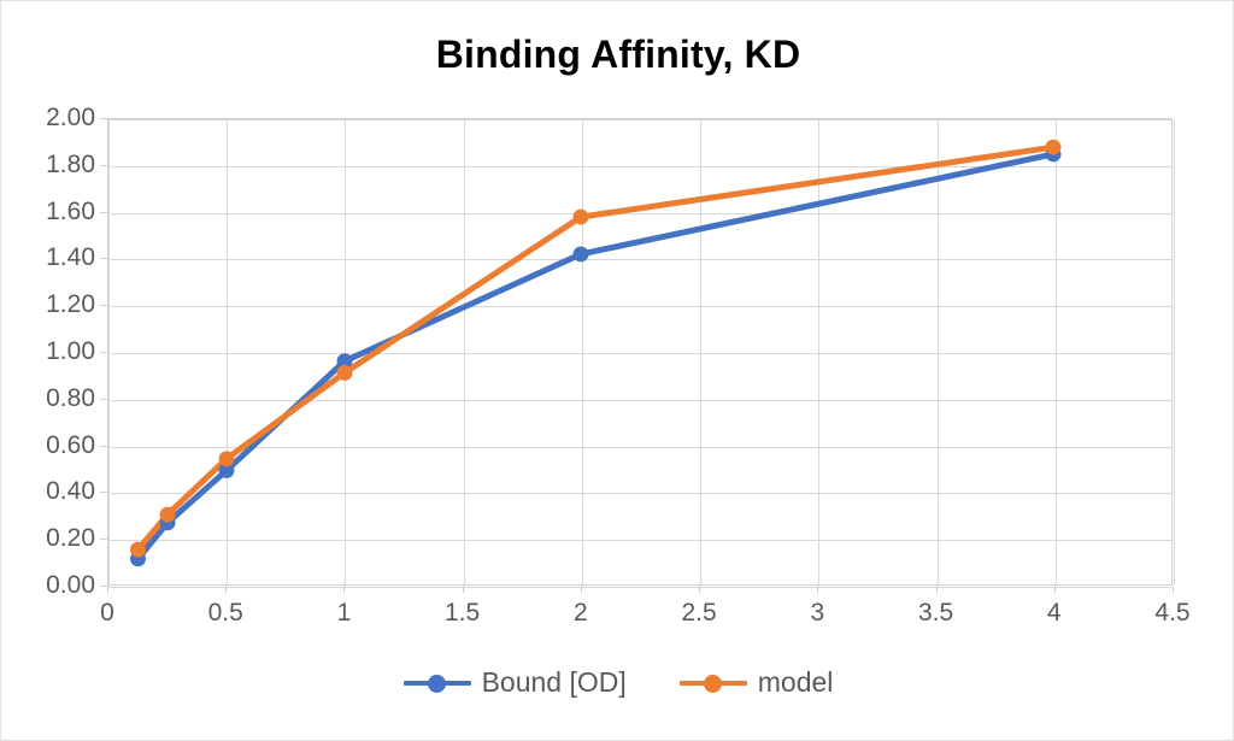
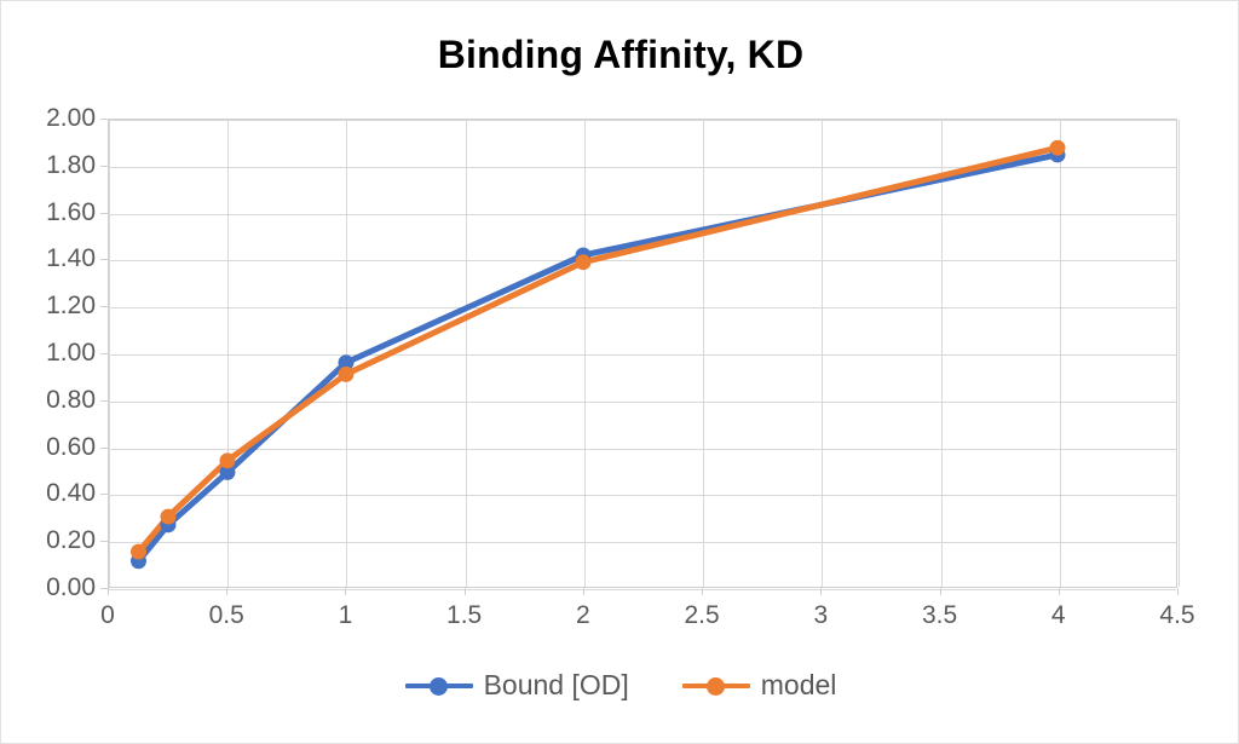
model/2: 1.58 -> 1.39
